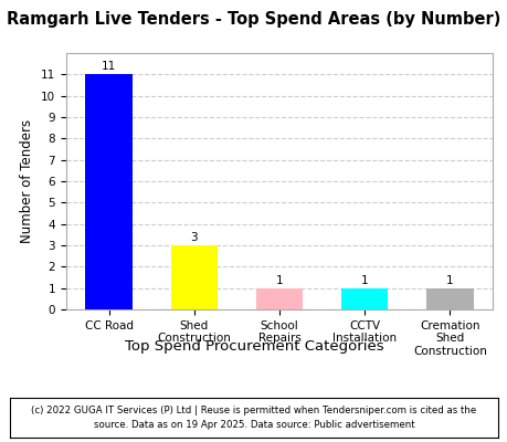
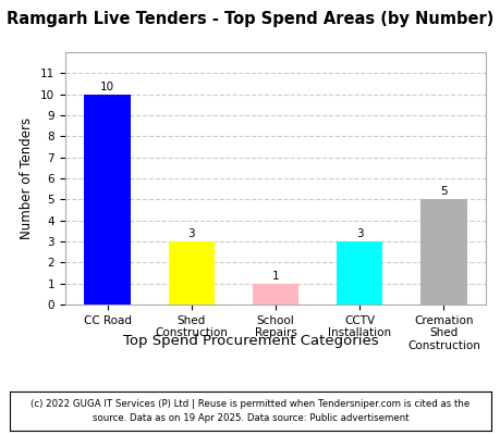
CC Road: 11 -> 10
CCTV Installation: 1 -> 3
Cremation Shed Construction: 1 -> 5
